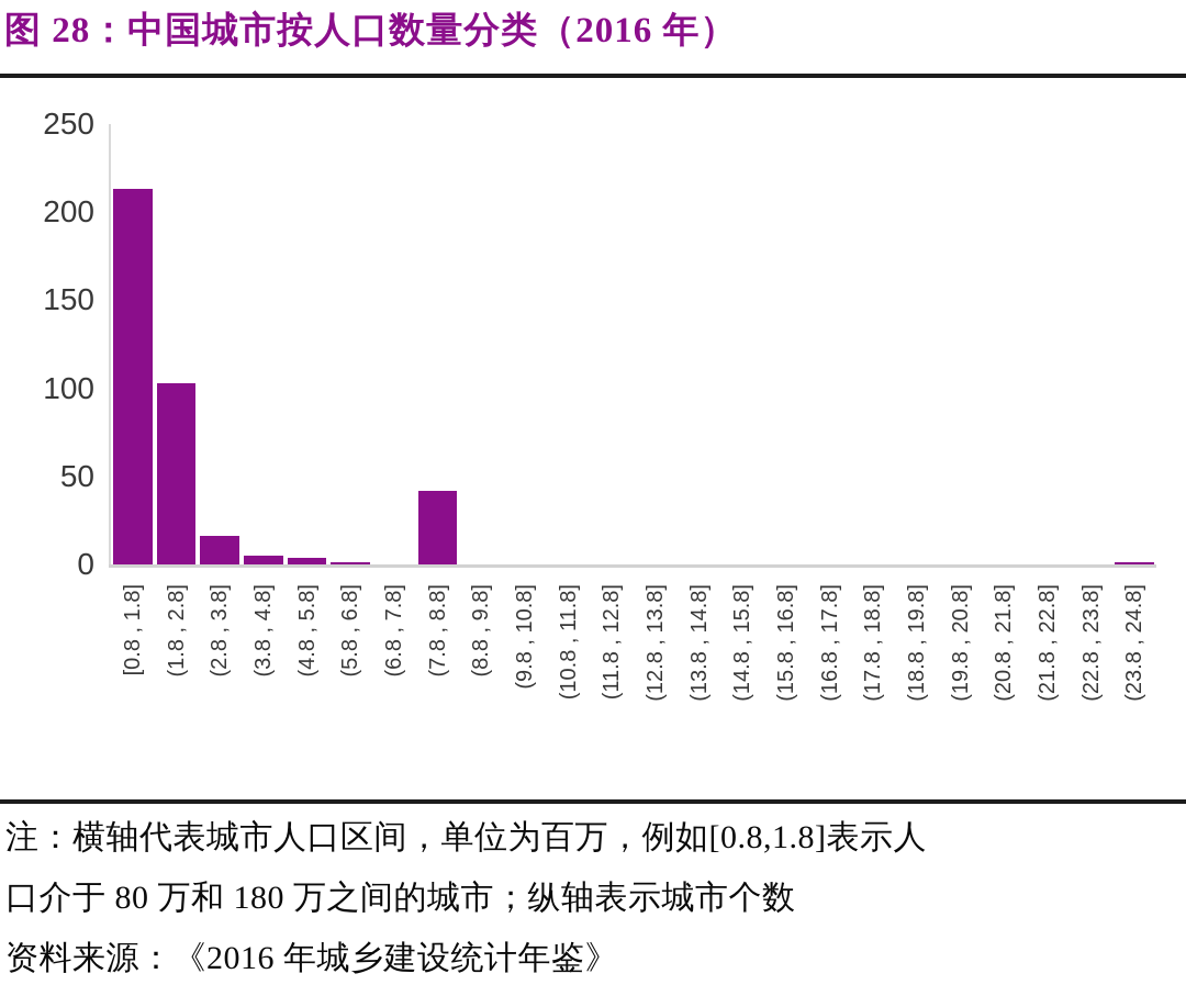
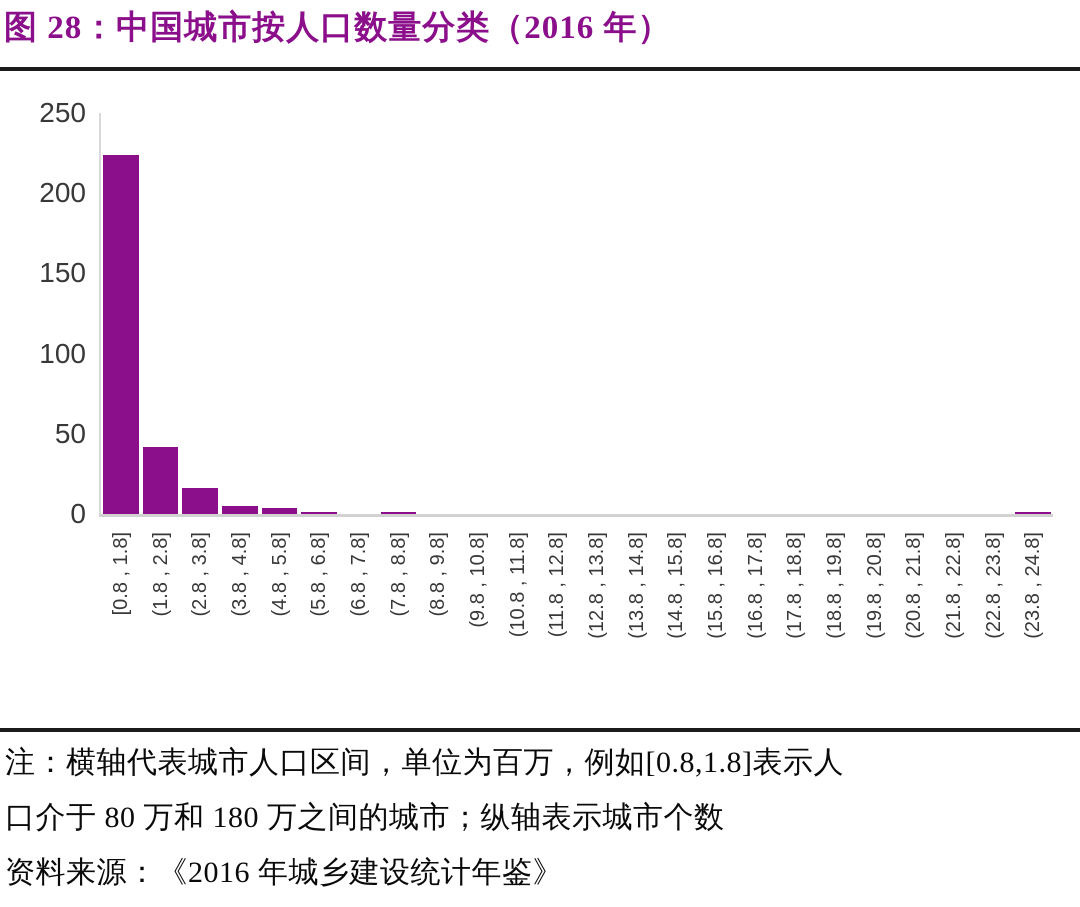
[0.8 , 1.8]: 213 -> 224
(1.8 , 2.8]: 103 -> 42
(7.8 , 8.8]: 42 -> 1
